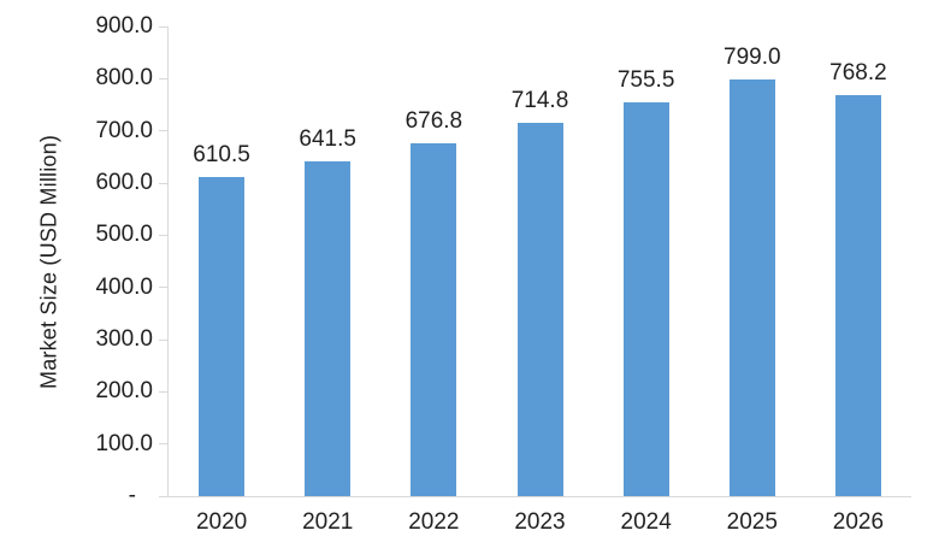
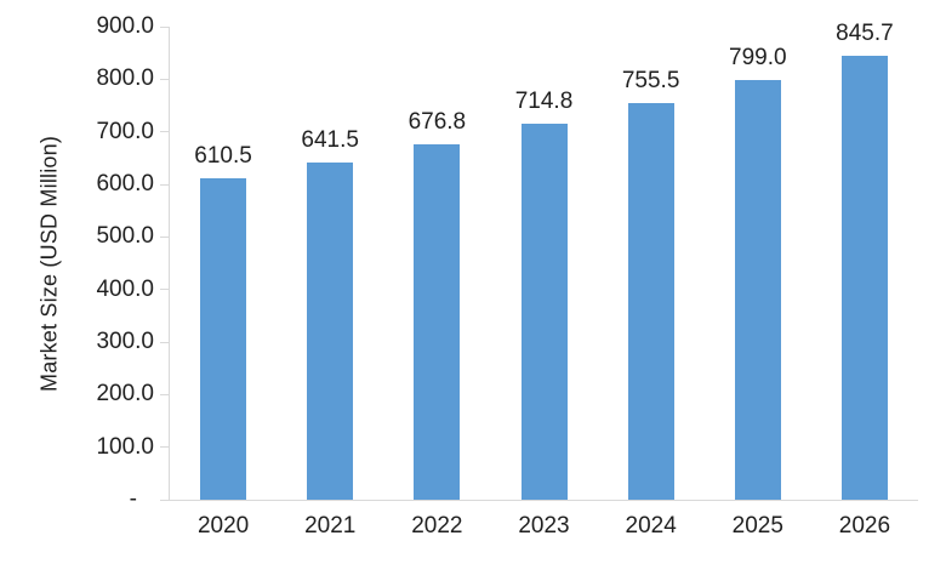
2026: 768.2 -> 845.7
